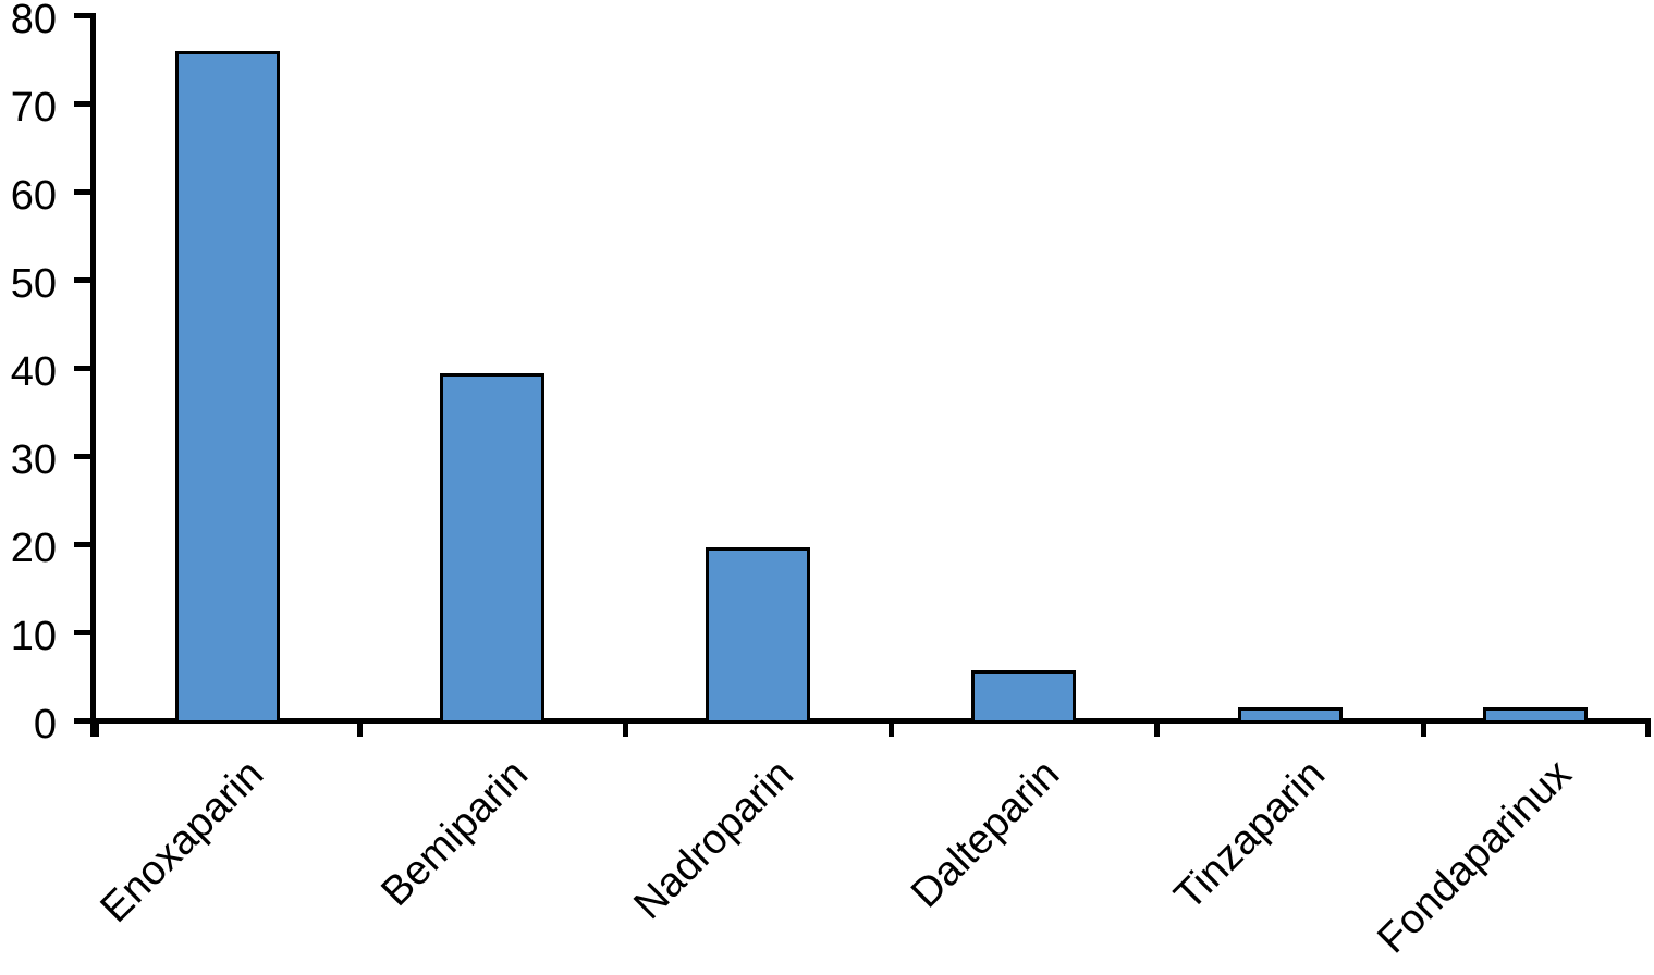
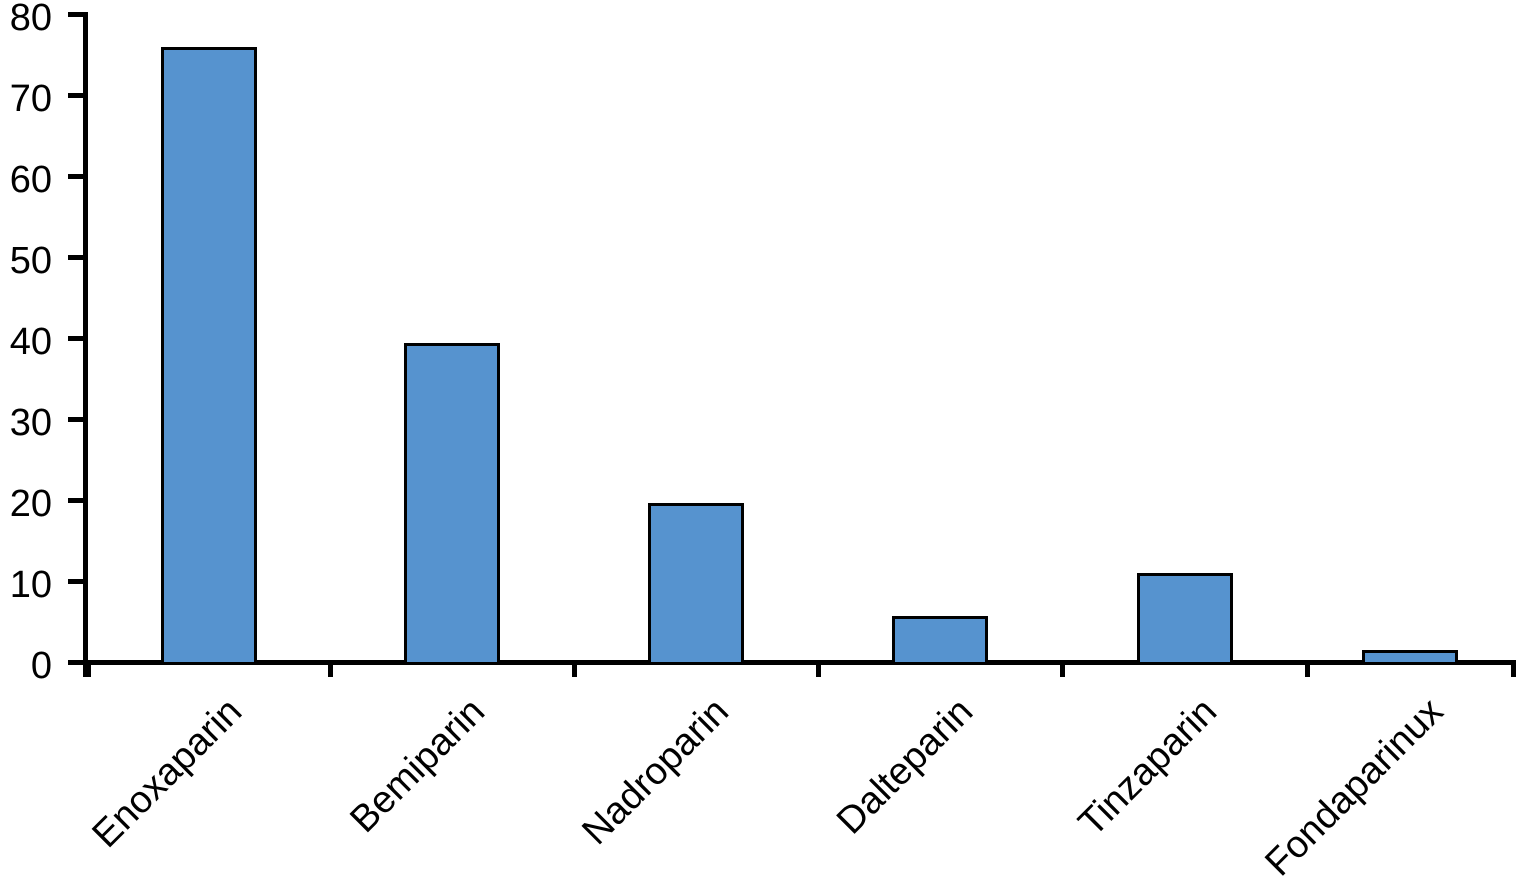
Tinzaparin: 2 -> 11
